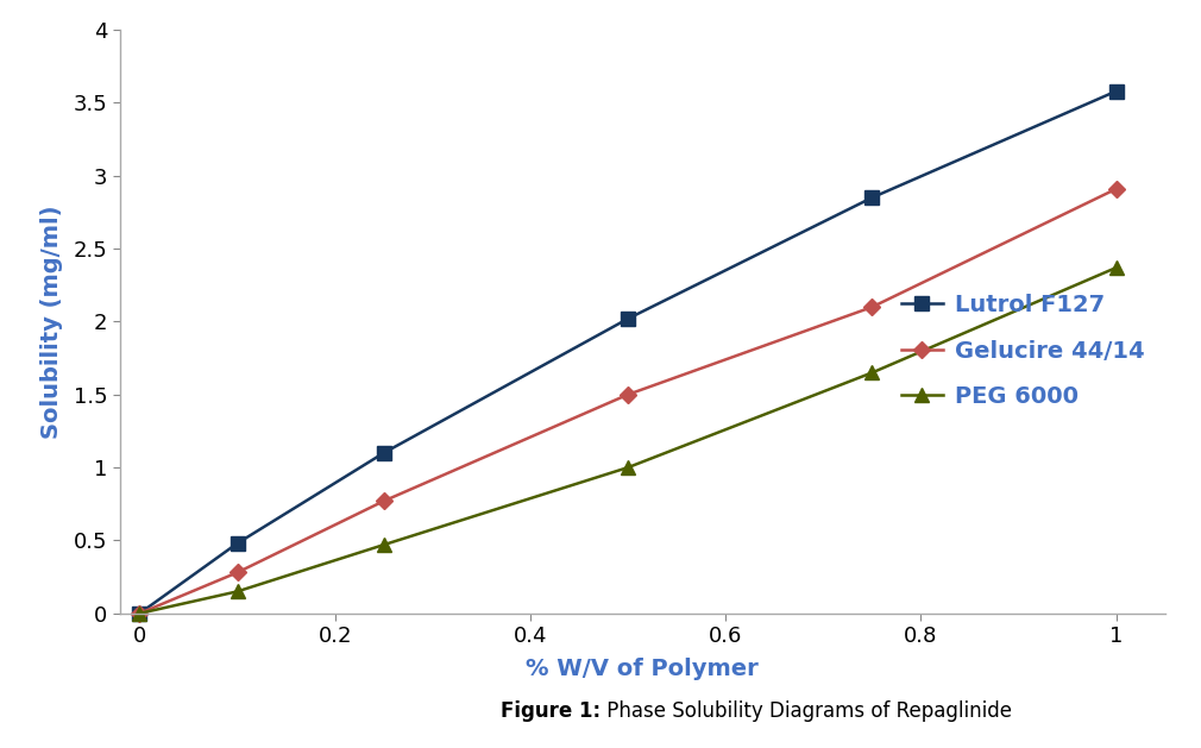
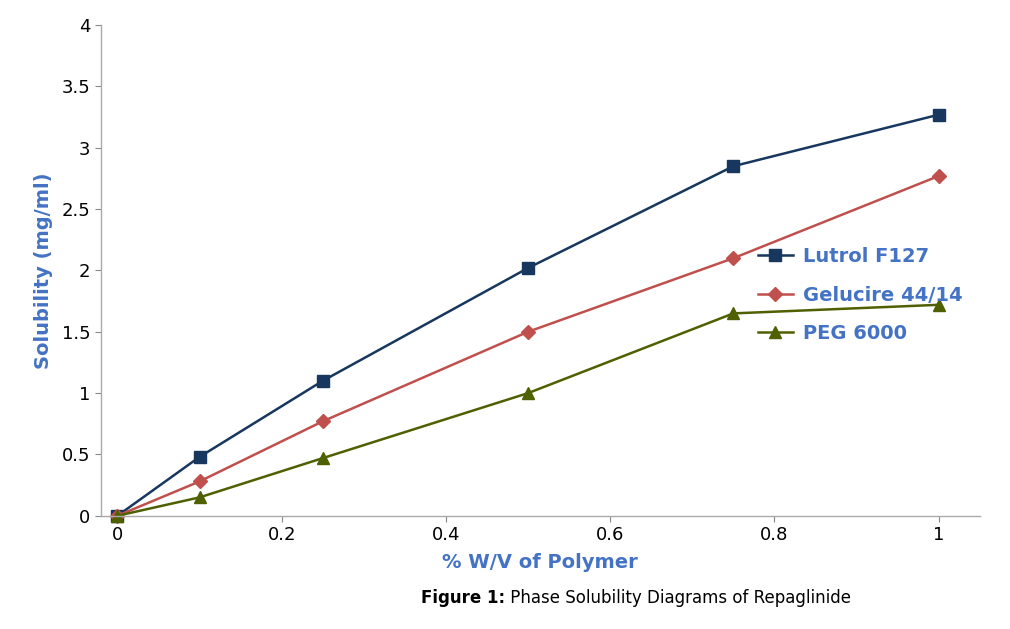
Lutrol F127/1: 3.58 -> 3.27
Gelucire 44/14/1: 2.91 -> 2.77
PEG 6000/1: 2.37 -> 1.72
